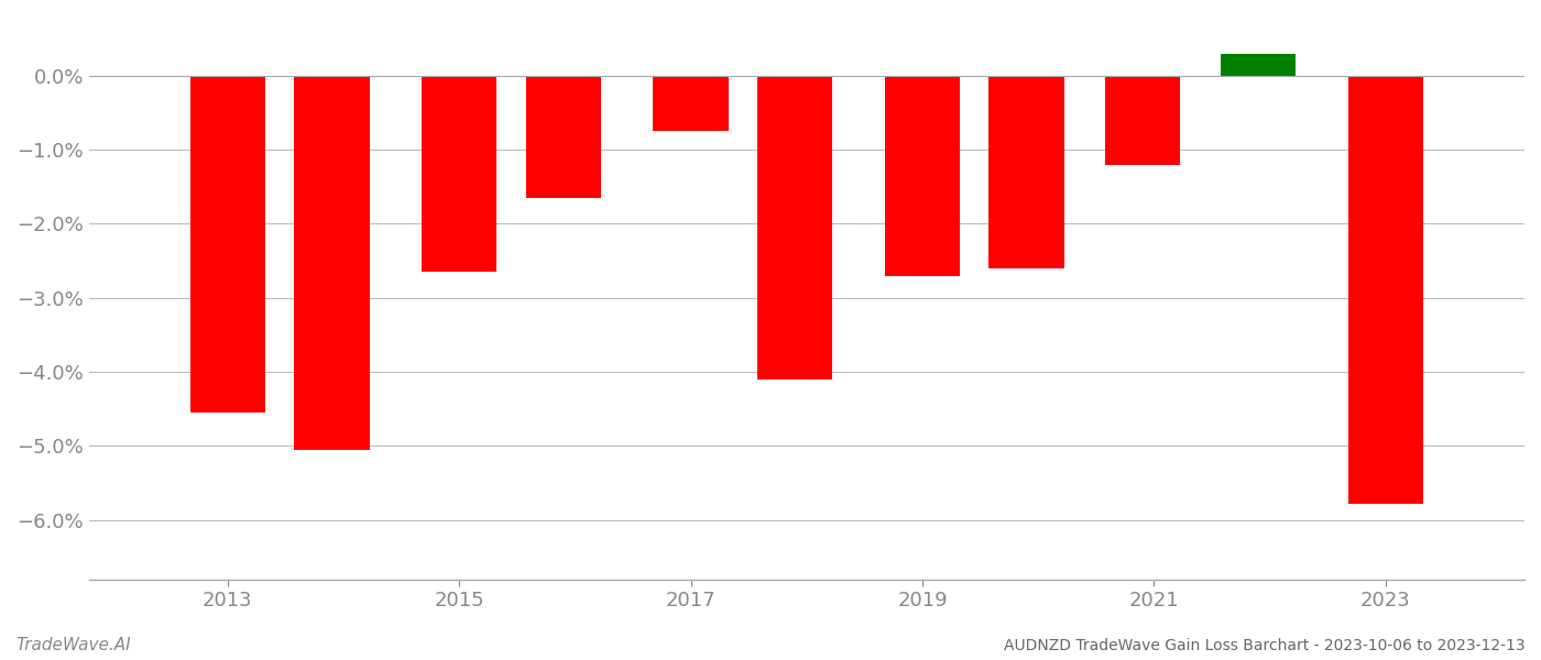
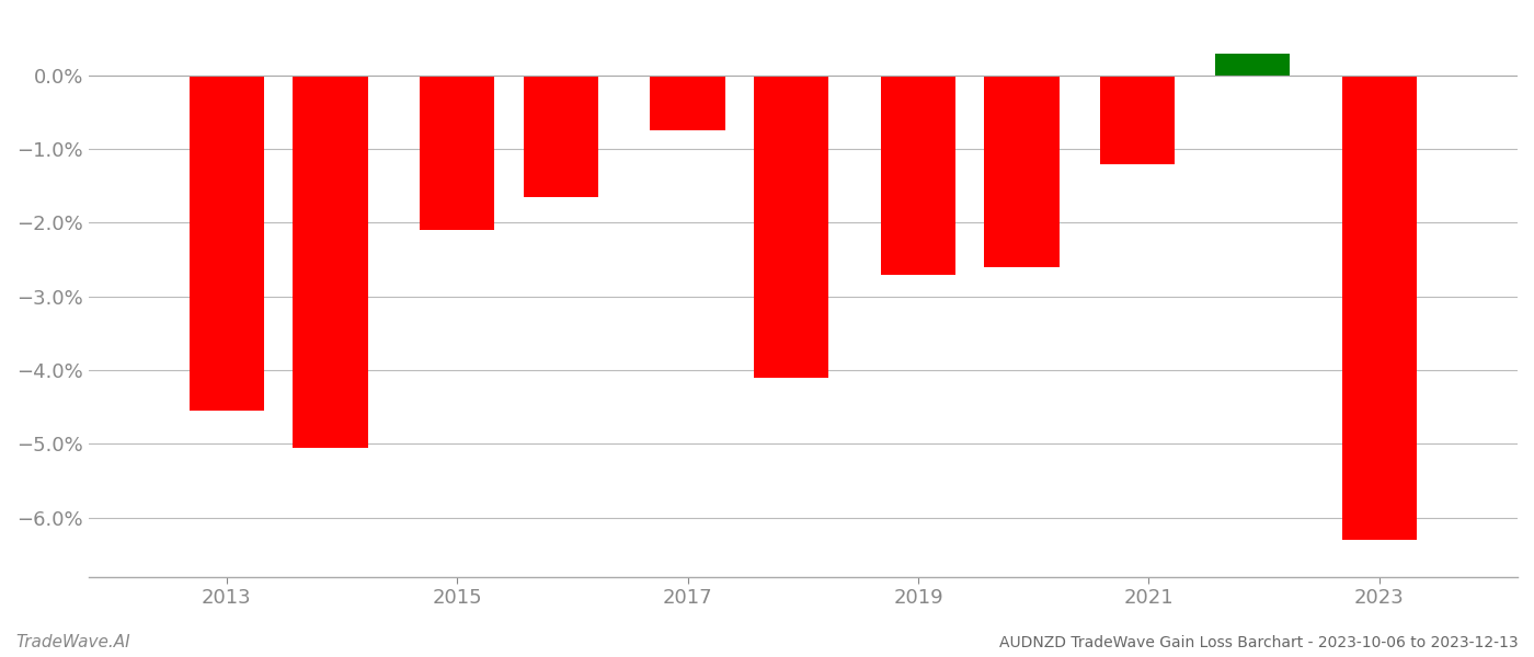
2015: -2.64% -> -2.10%
2023: -5.78% -> -6.30%
